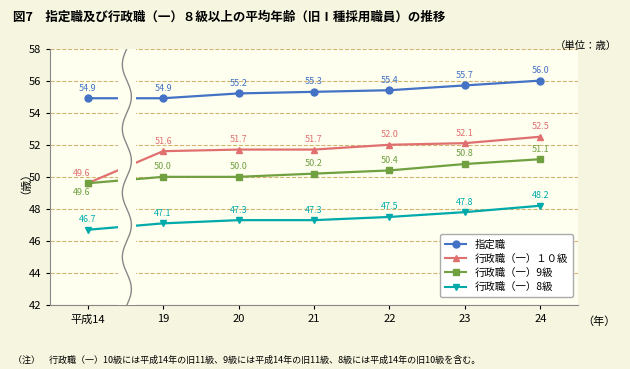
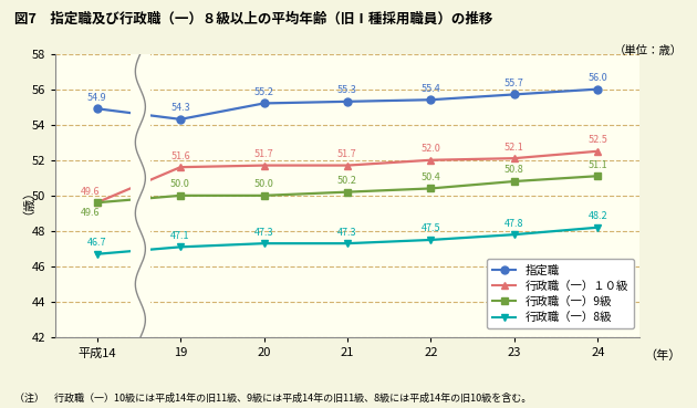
指定職/19: 54.9 -> 54.3
